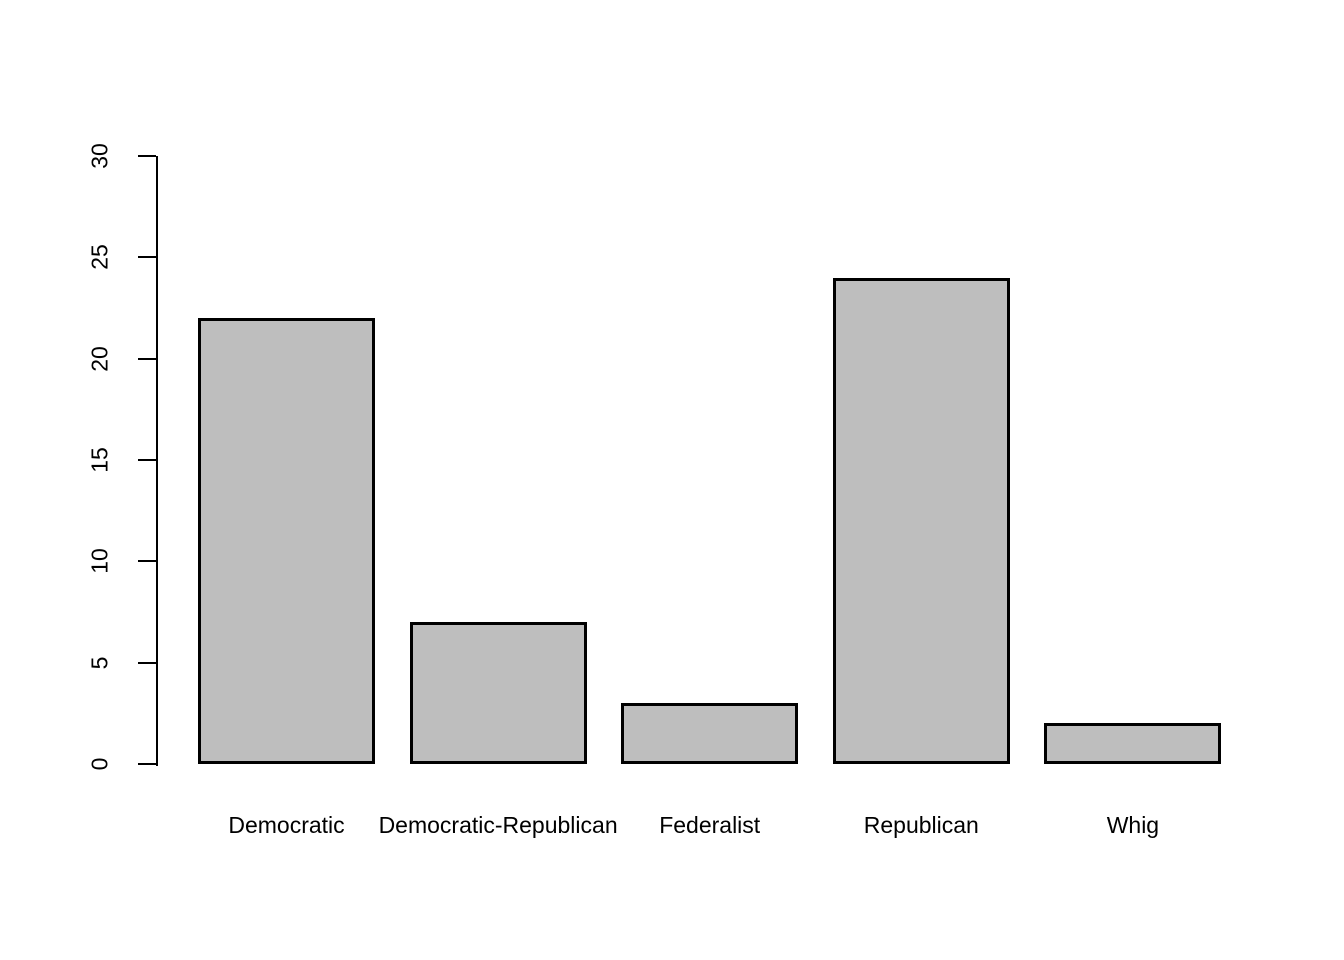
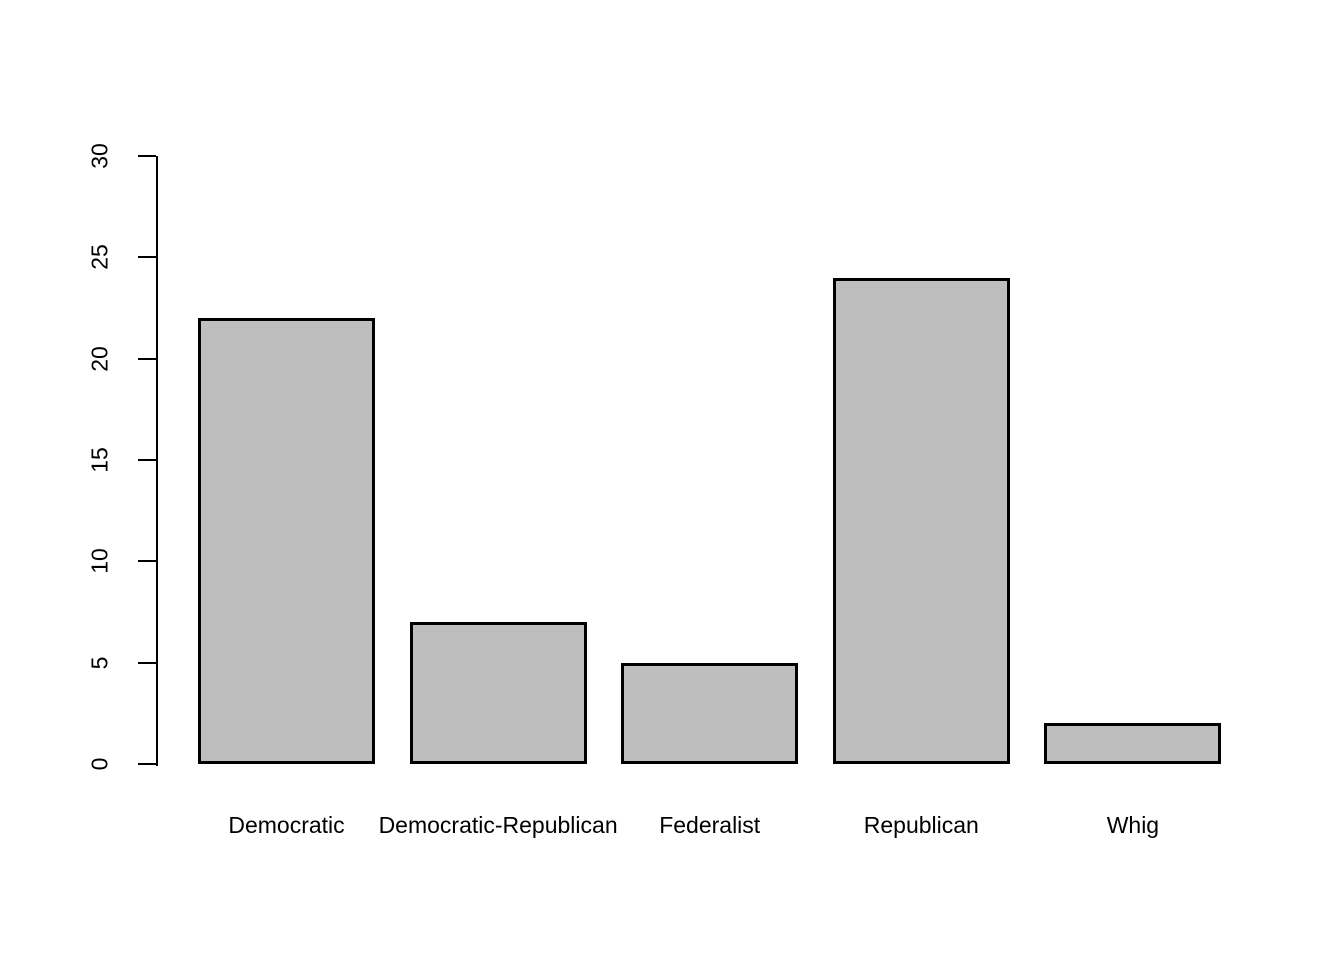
Federalist: 3 -> 5
